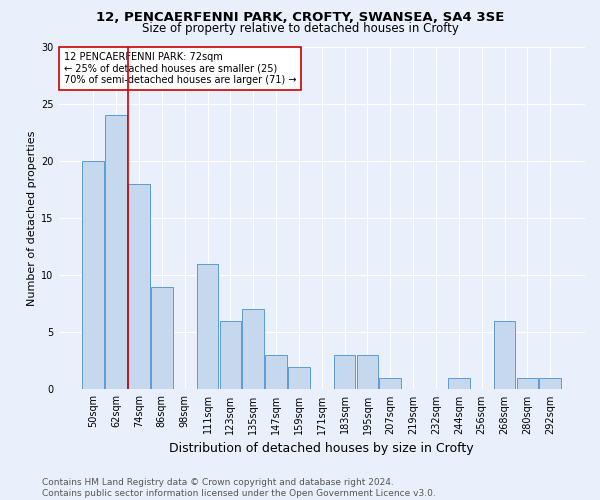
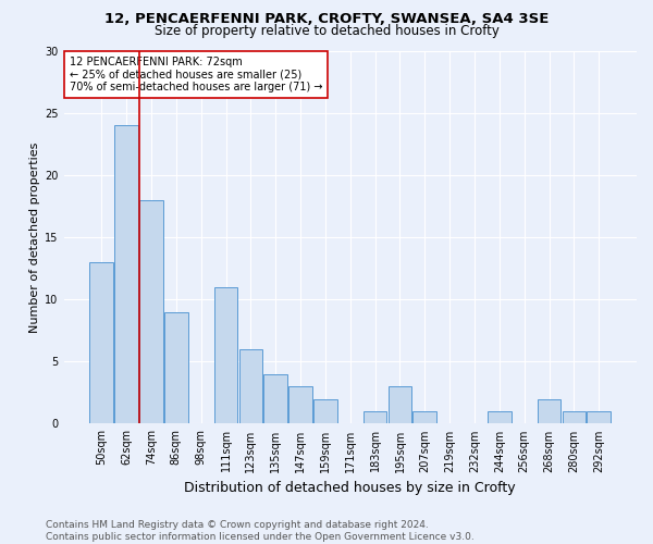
50sqm: 20 -> 13
135sqm: 7 -> 4
183sqm: 3 -> 1
268sqm: 6 -> 2
